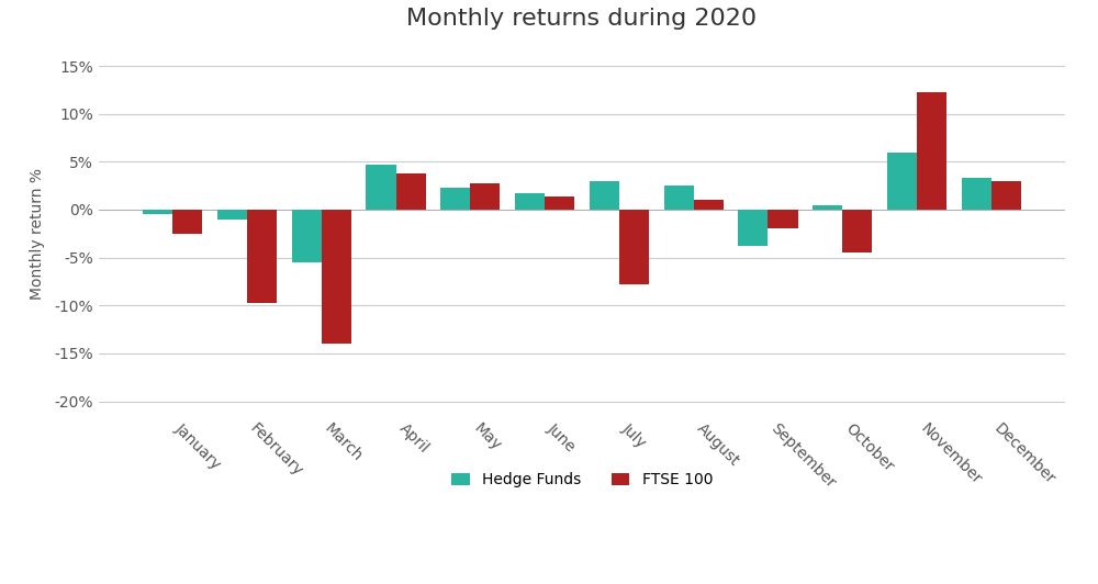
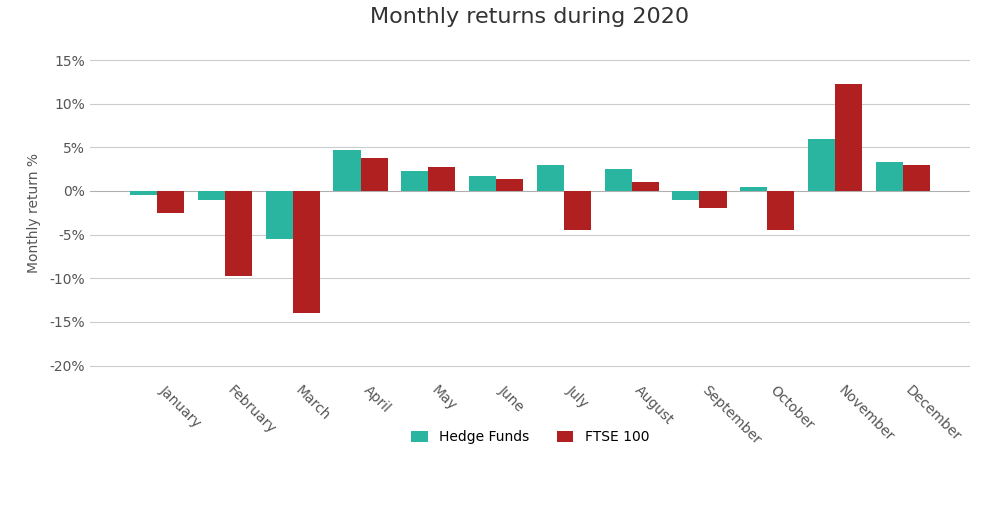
FTSE 100/July: -7.8% -> -4.5%
Hedge Funds/September: -3.8% -> -1.0%
